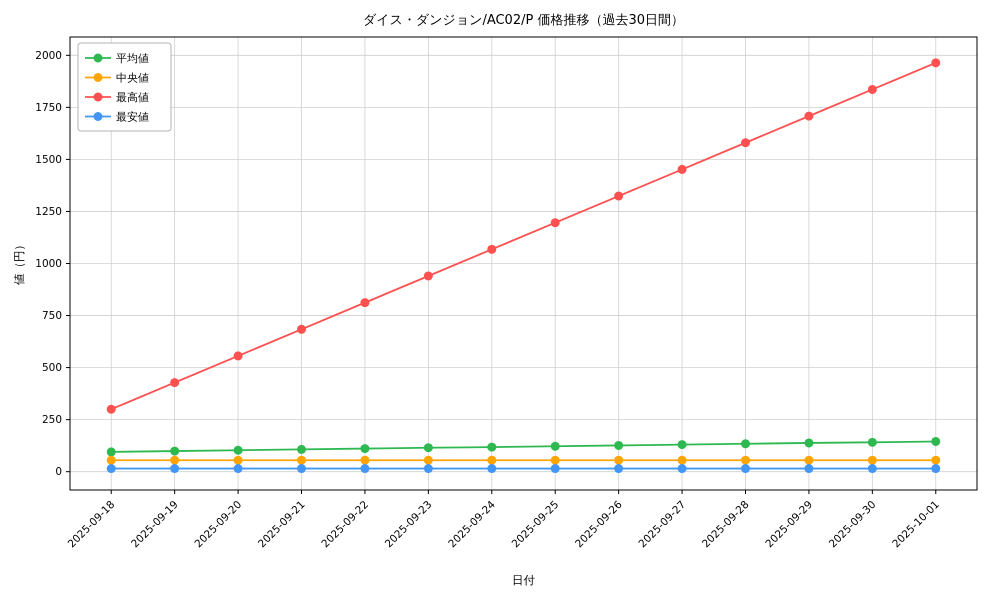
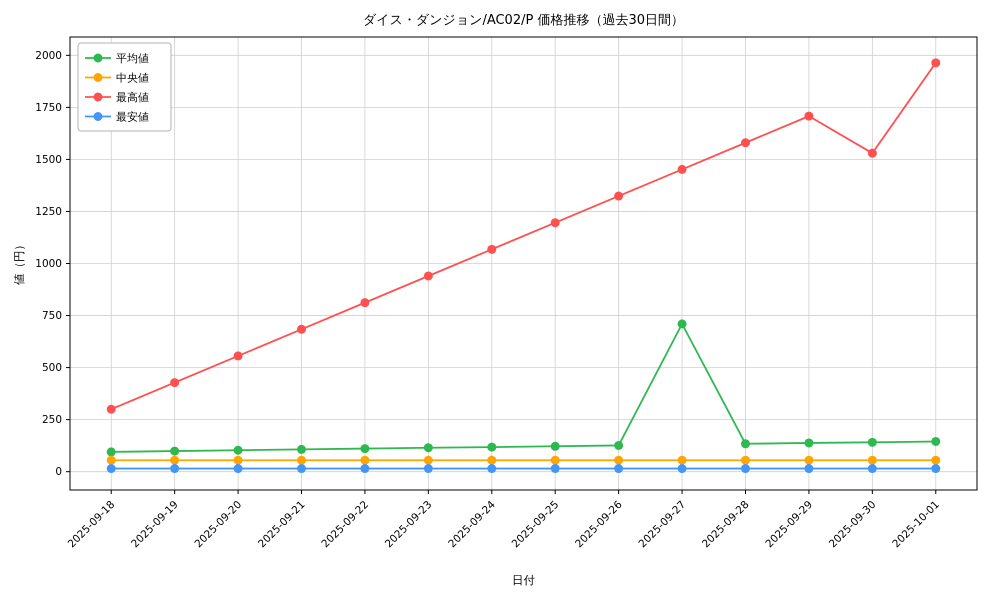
平均値/2025-09-27: 130 -> 710
最高値/2025-09-30: 1840 -> 1530
